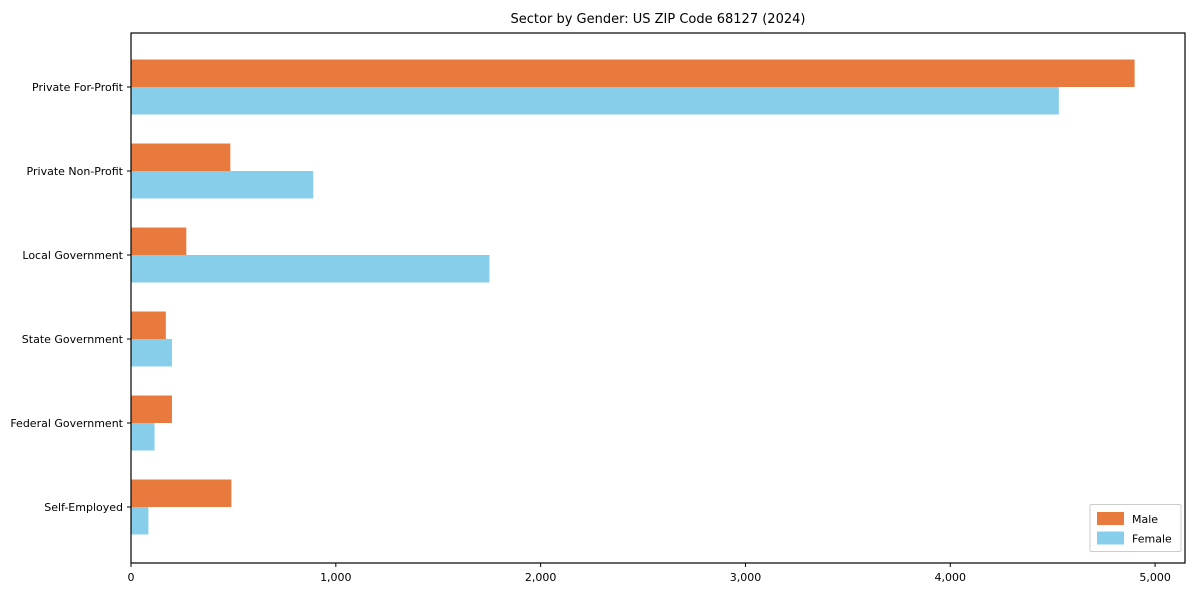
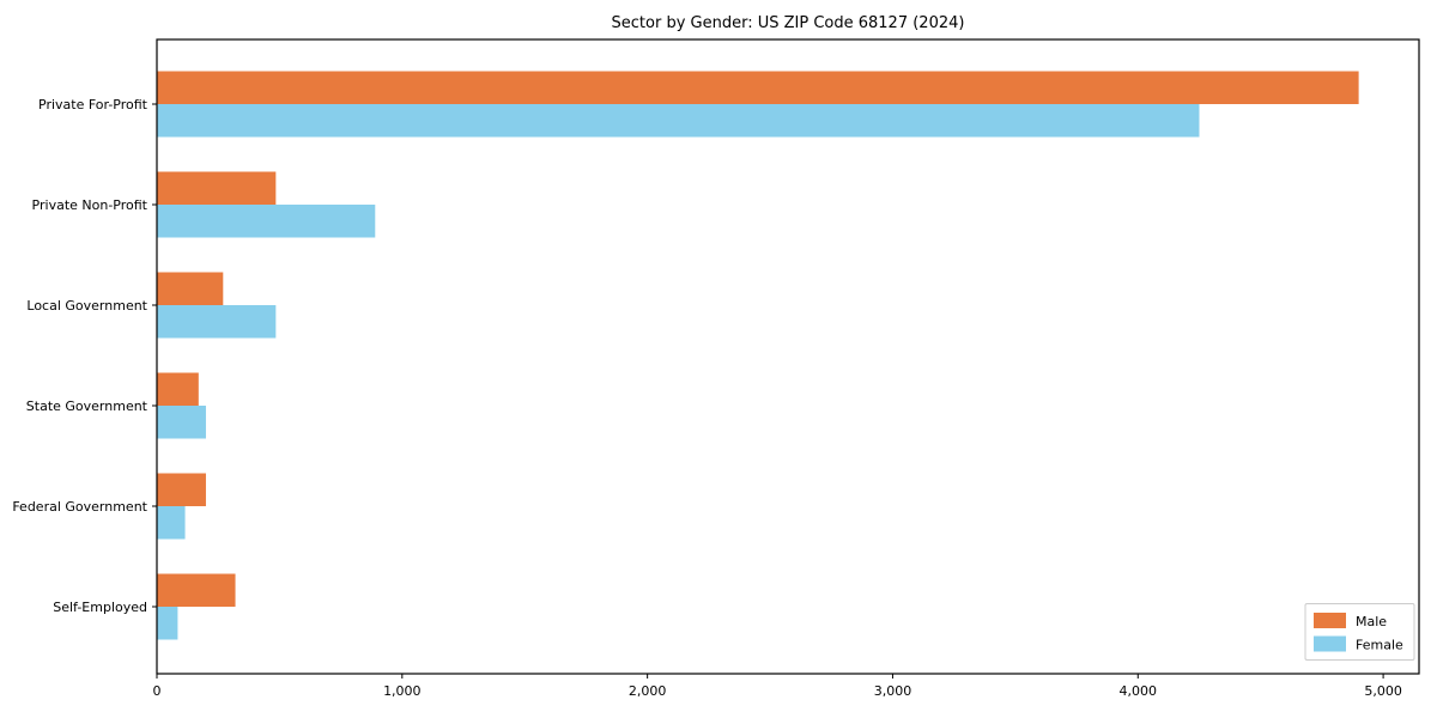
Female/Private For-Profit: 4530 -> 4250
Female/Local Government: 1750 -> 480
Male/Self-Employed: 490 -> 320
